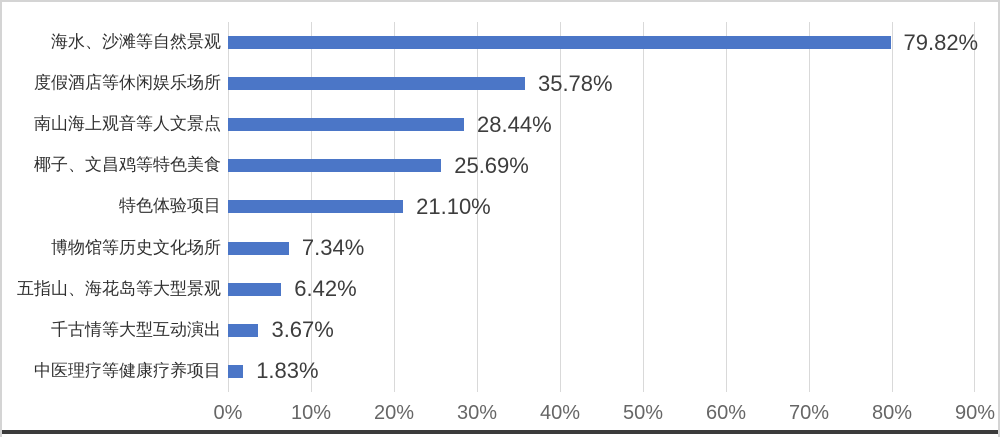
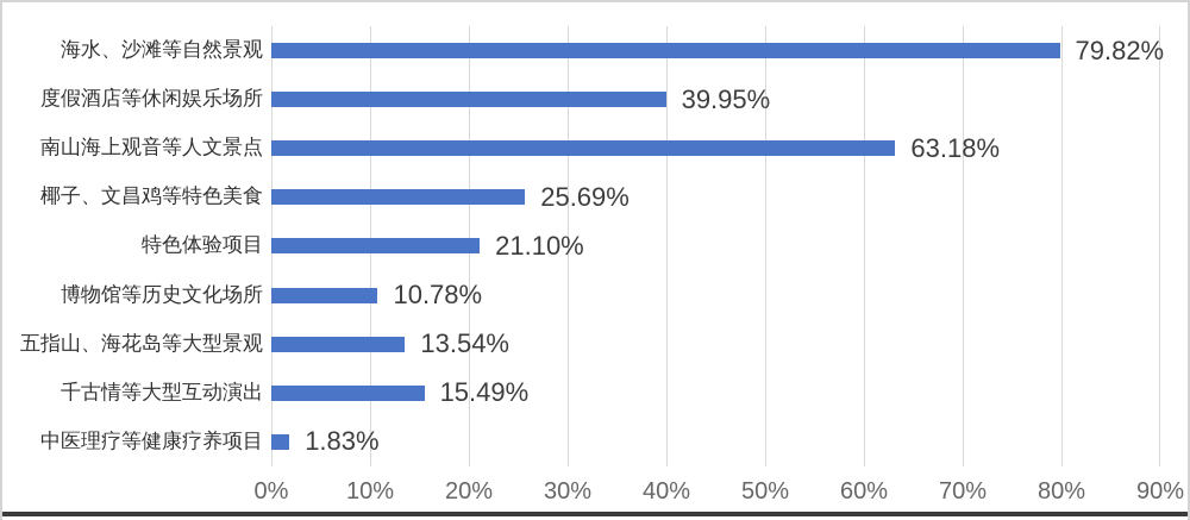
度假酒店等休闲娱乐场所: 35.78% -> 39.95%
南山海上观音等人文景点: 28.44% -> 63.18%
博物馆等历史文化场所: 7.34% -> 10.78%
五指山、海花岛等大型景观: 6.42% -> 13.54%
千古情等大型互动演出: 3.67% -> 15.49%
